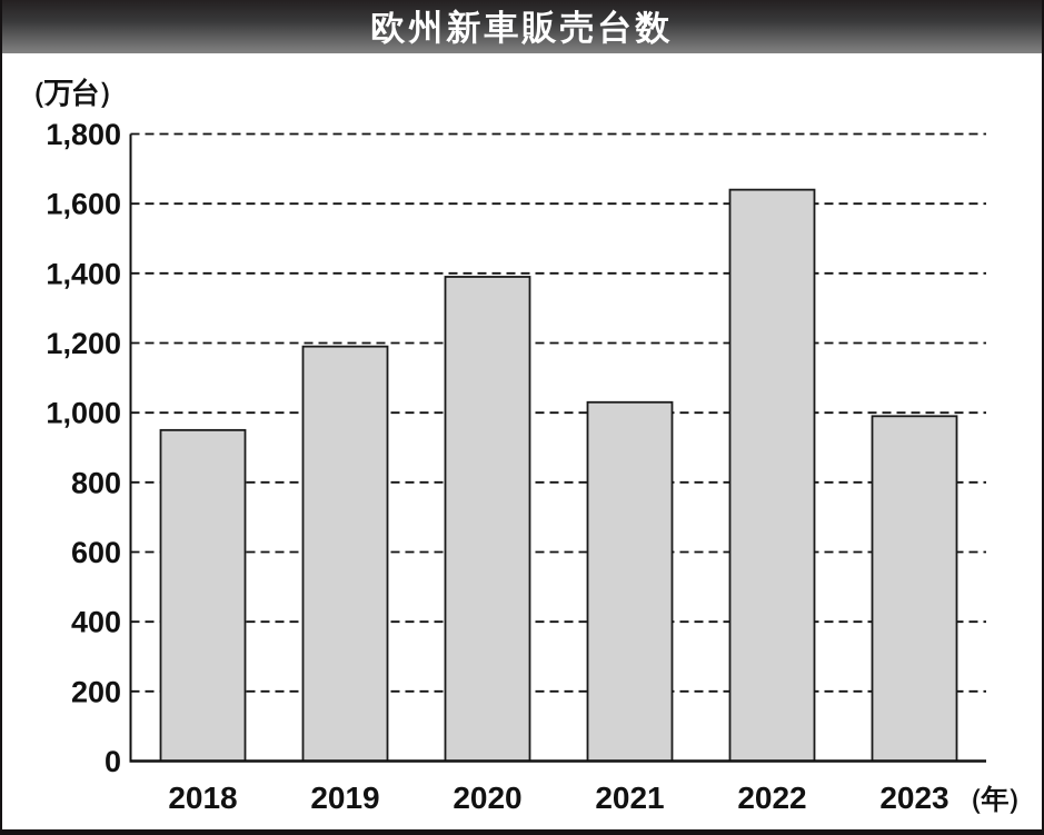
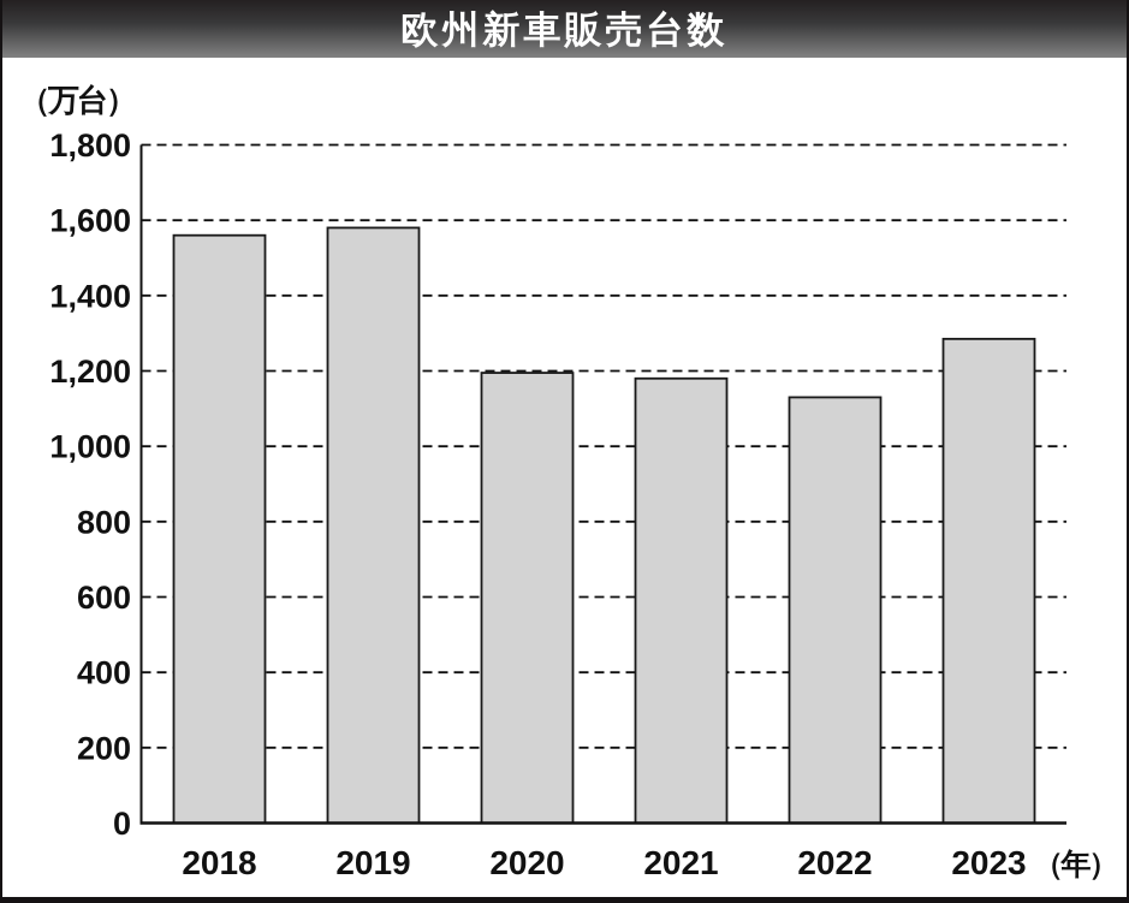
2018: 950 -> 1560
2019: 1190 -> 1580
2020: 1390 -> 1200
2021: 1030 -> 1180
2022: 1640 -> 1130
2023: 990 -> 1280
